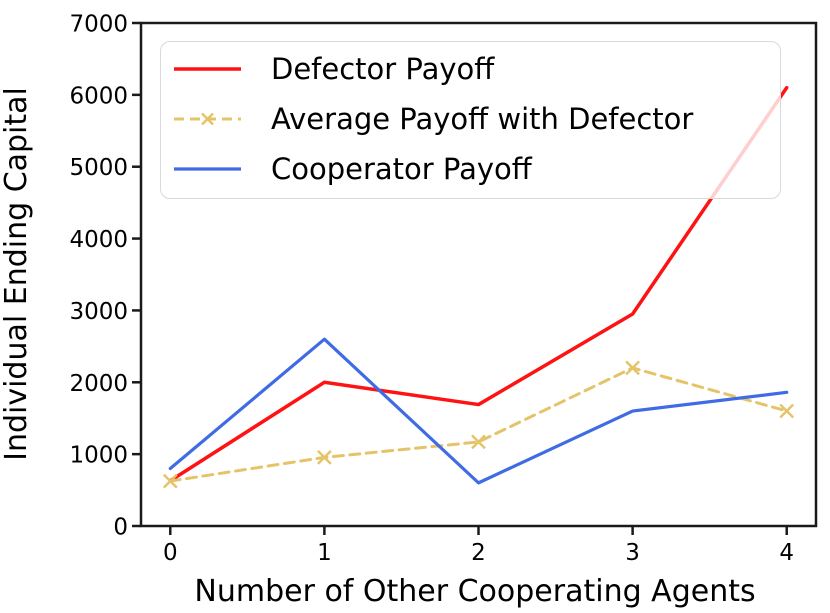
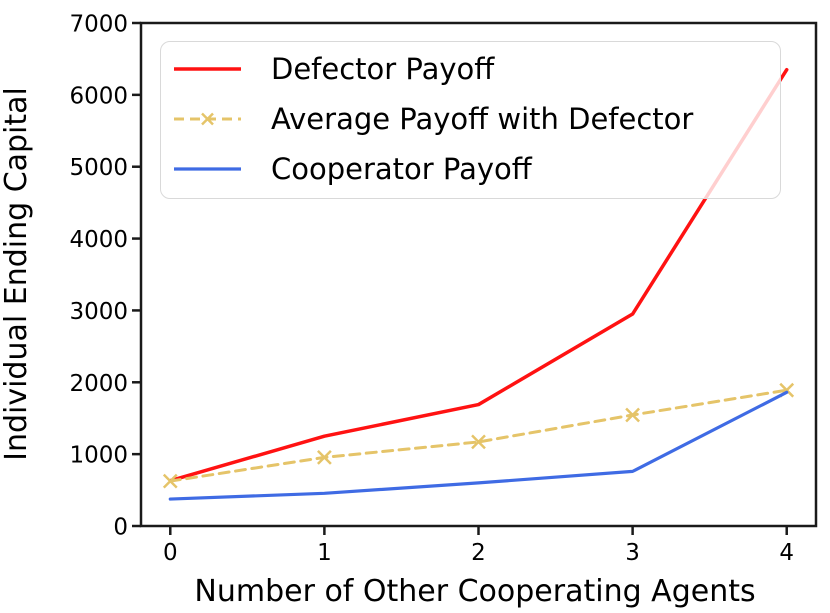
Cooperator Payoff/0: 800 -> 400
Defector Payoff/1: 2000 -> 1200
Cooperator Payoff/1: 2600 -> 500
Average Payoff with Defector/3: 2200 -> 1500
Cooperator Payoff/3: 1600 -> 800
Defector Payoff/4: 6100 -> 6400
Average Payoff with Defector/4: 1600 -> 1900
